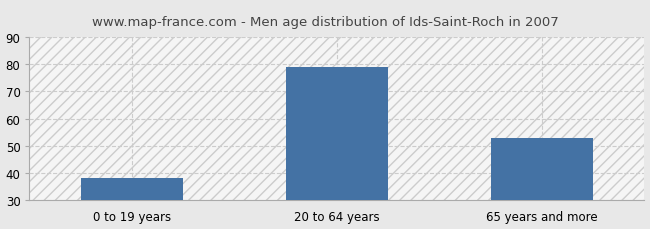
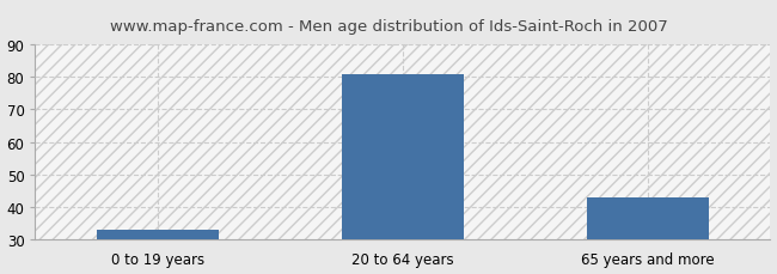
0 to 19 years: 38 -> 33
20 to 64 years: 79 -> 81
65 years and more: 53 -> 43
